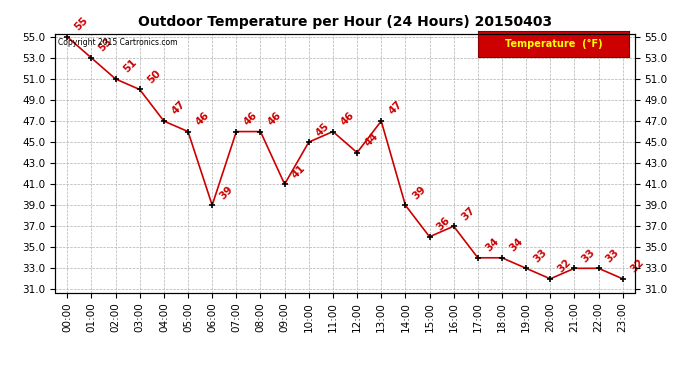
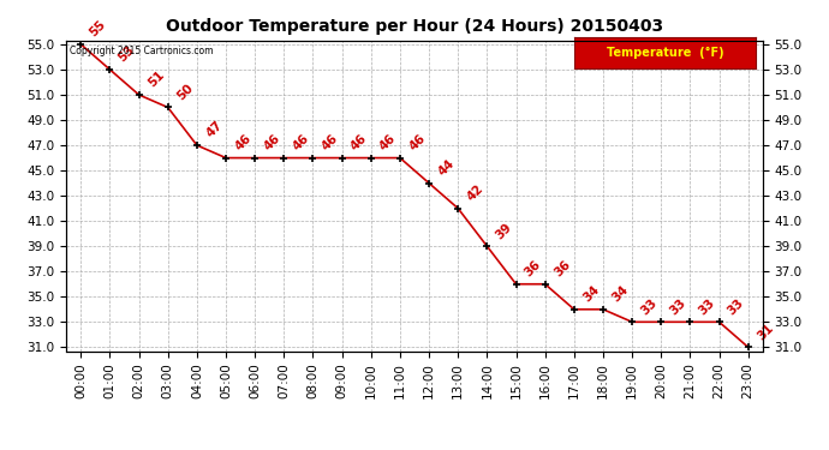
06:00: 39 -> 46
09:00: 41 -> 46
10:00: 45 -> 46
13:00: 47 -> 42
16:00: 37 -> 36
20:00: 32 -> 33
23:00: 32 -> 31
